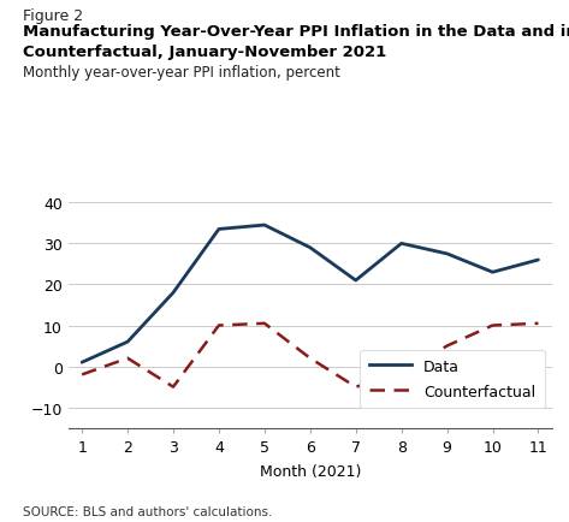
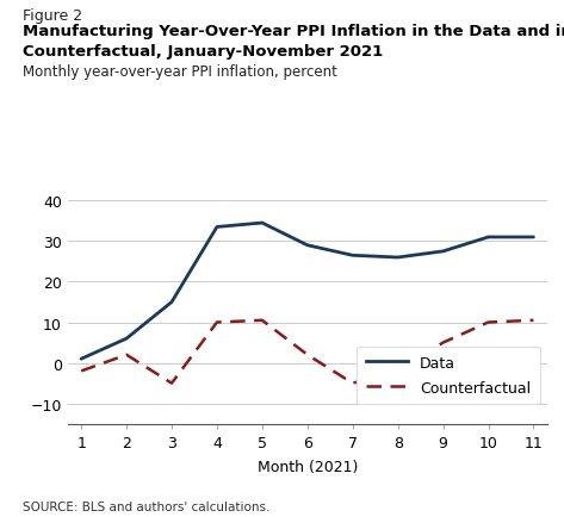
Data/3: 18.0 -> 15.0
Data/7: 21.0 -> 26.5
Data/8: 30.0 -> 26.0
Data/10: 23.0 -> 31.0
Data/11: 26.0 -> 31.0
